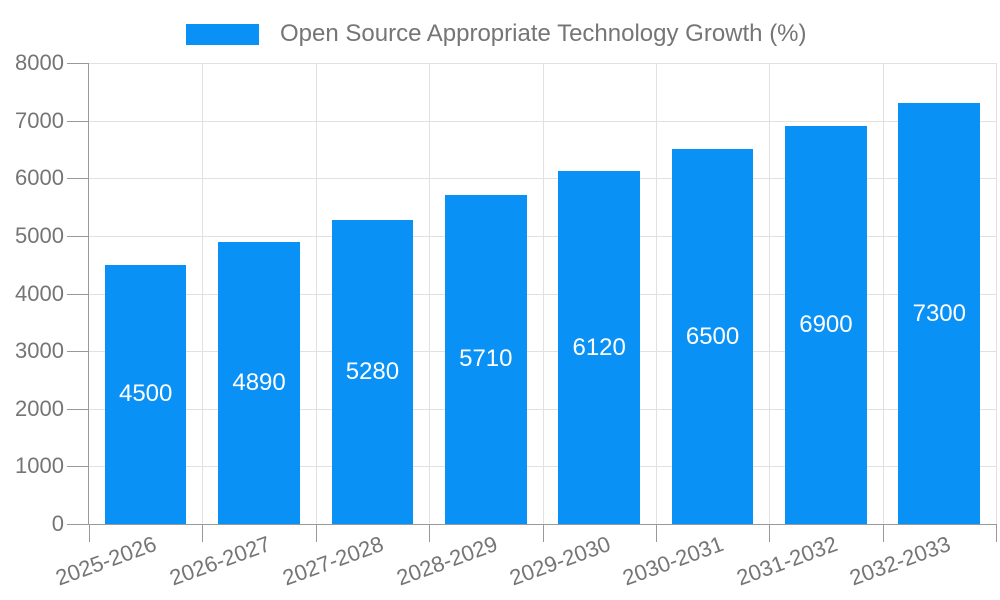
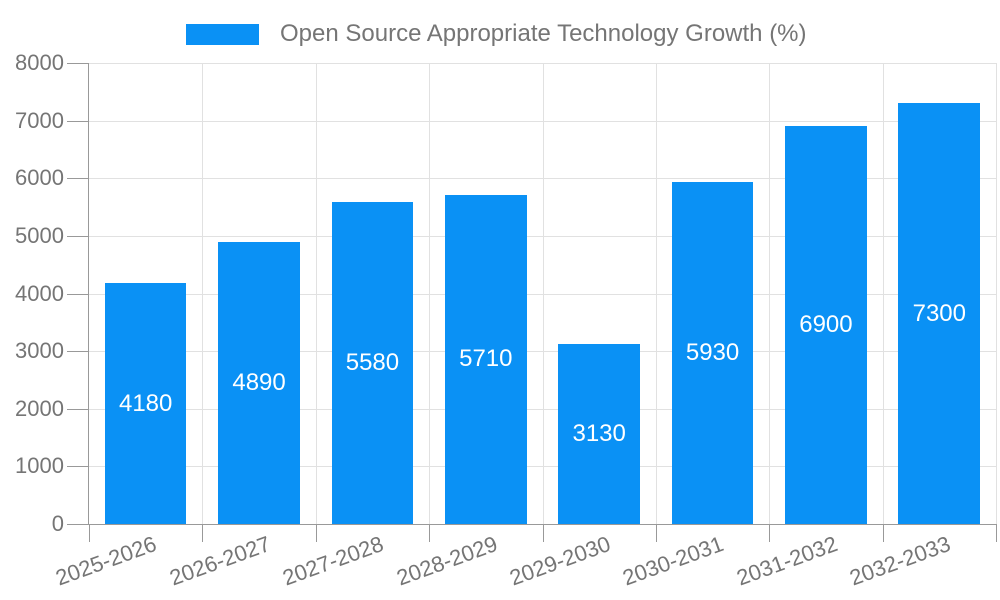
2025-2026: 4500 -> 4180
2027-2028: 5280 -> 5580
2029-2030: 6120 -> 3130
2030-2031: 6500 -> 5930
